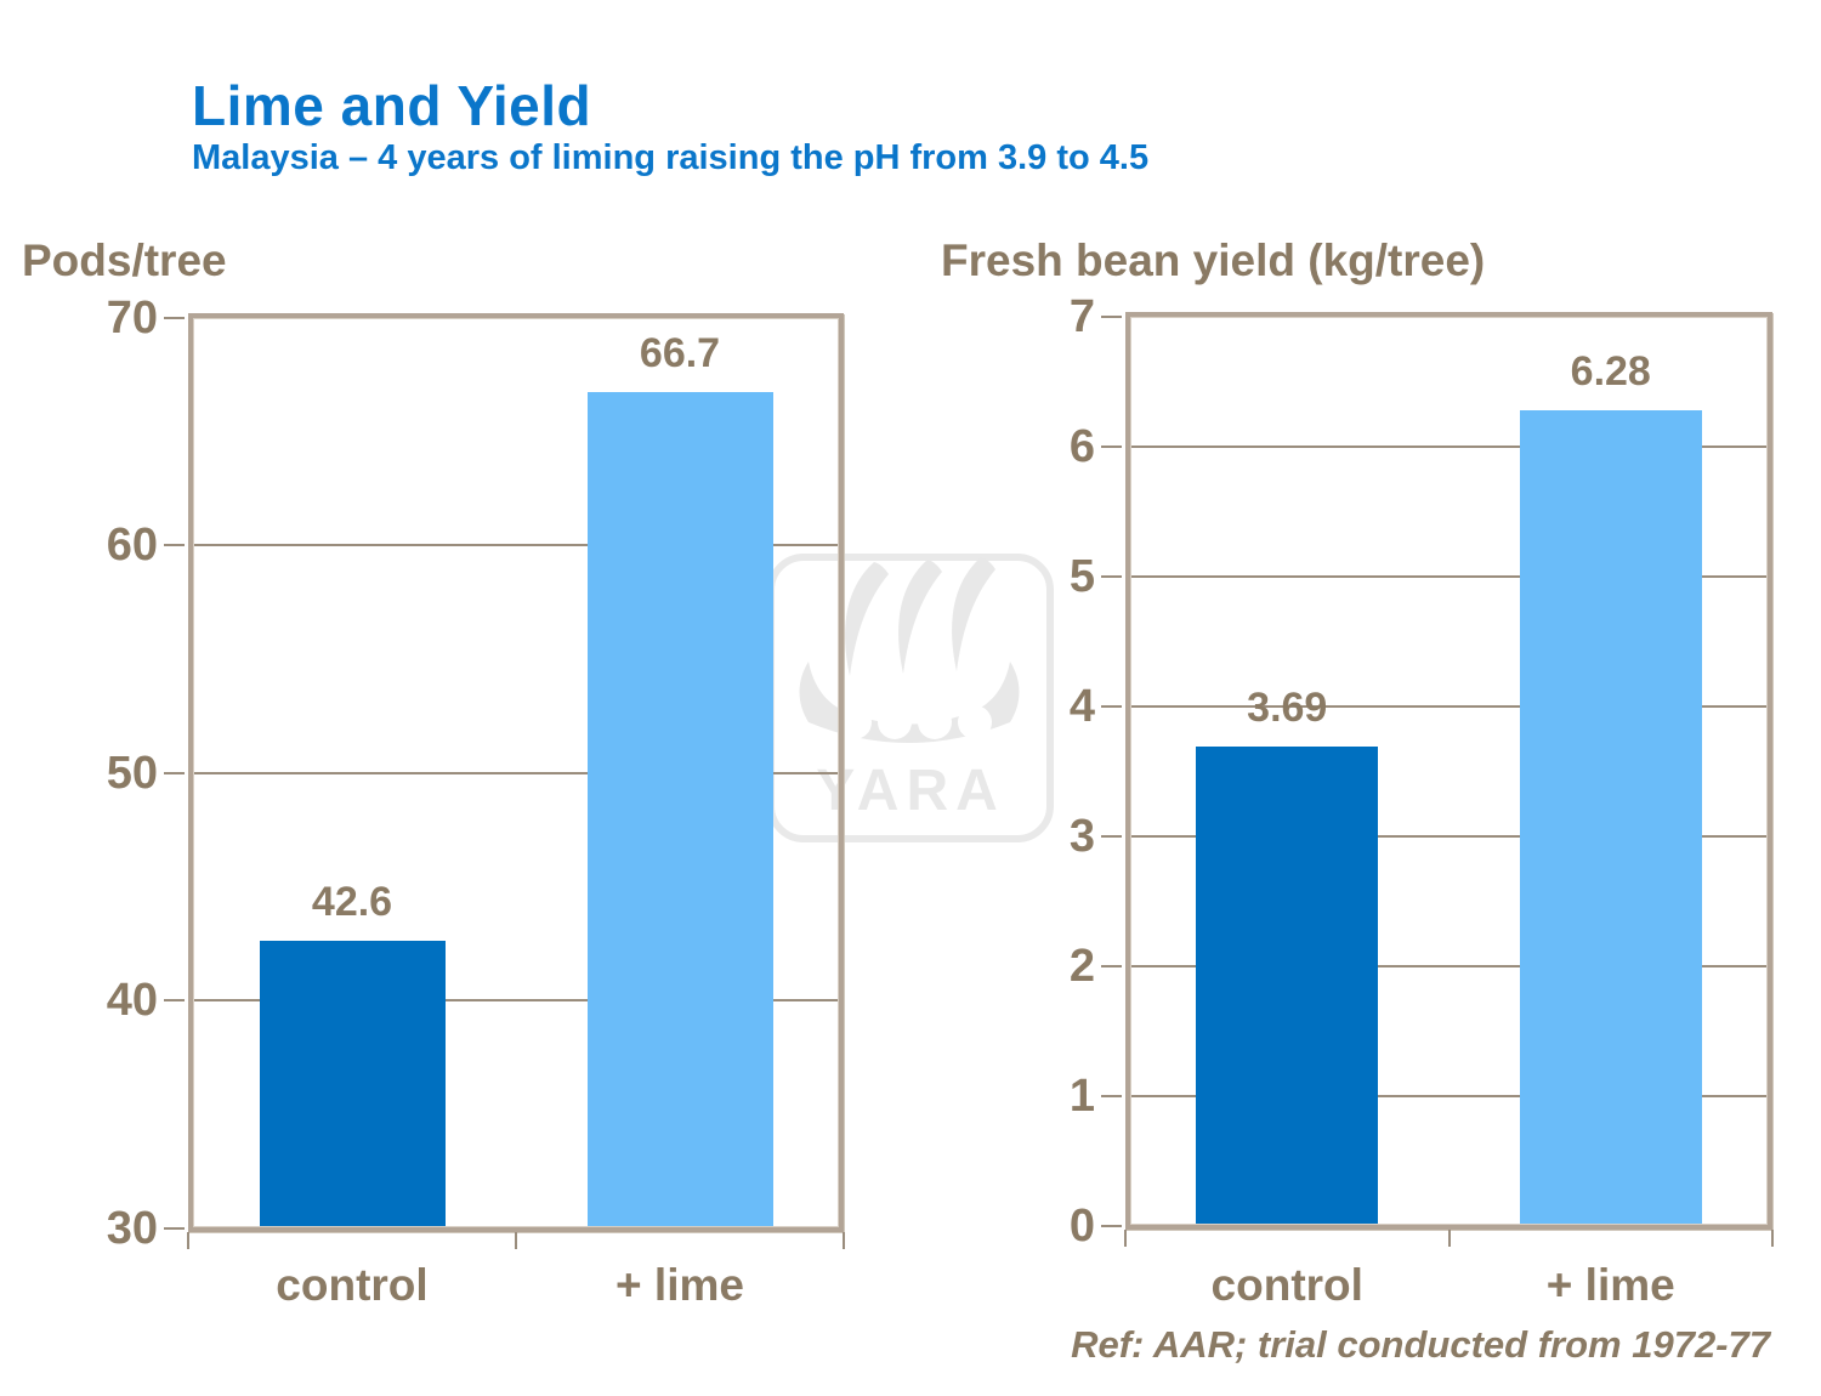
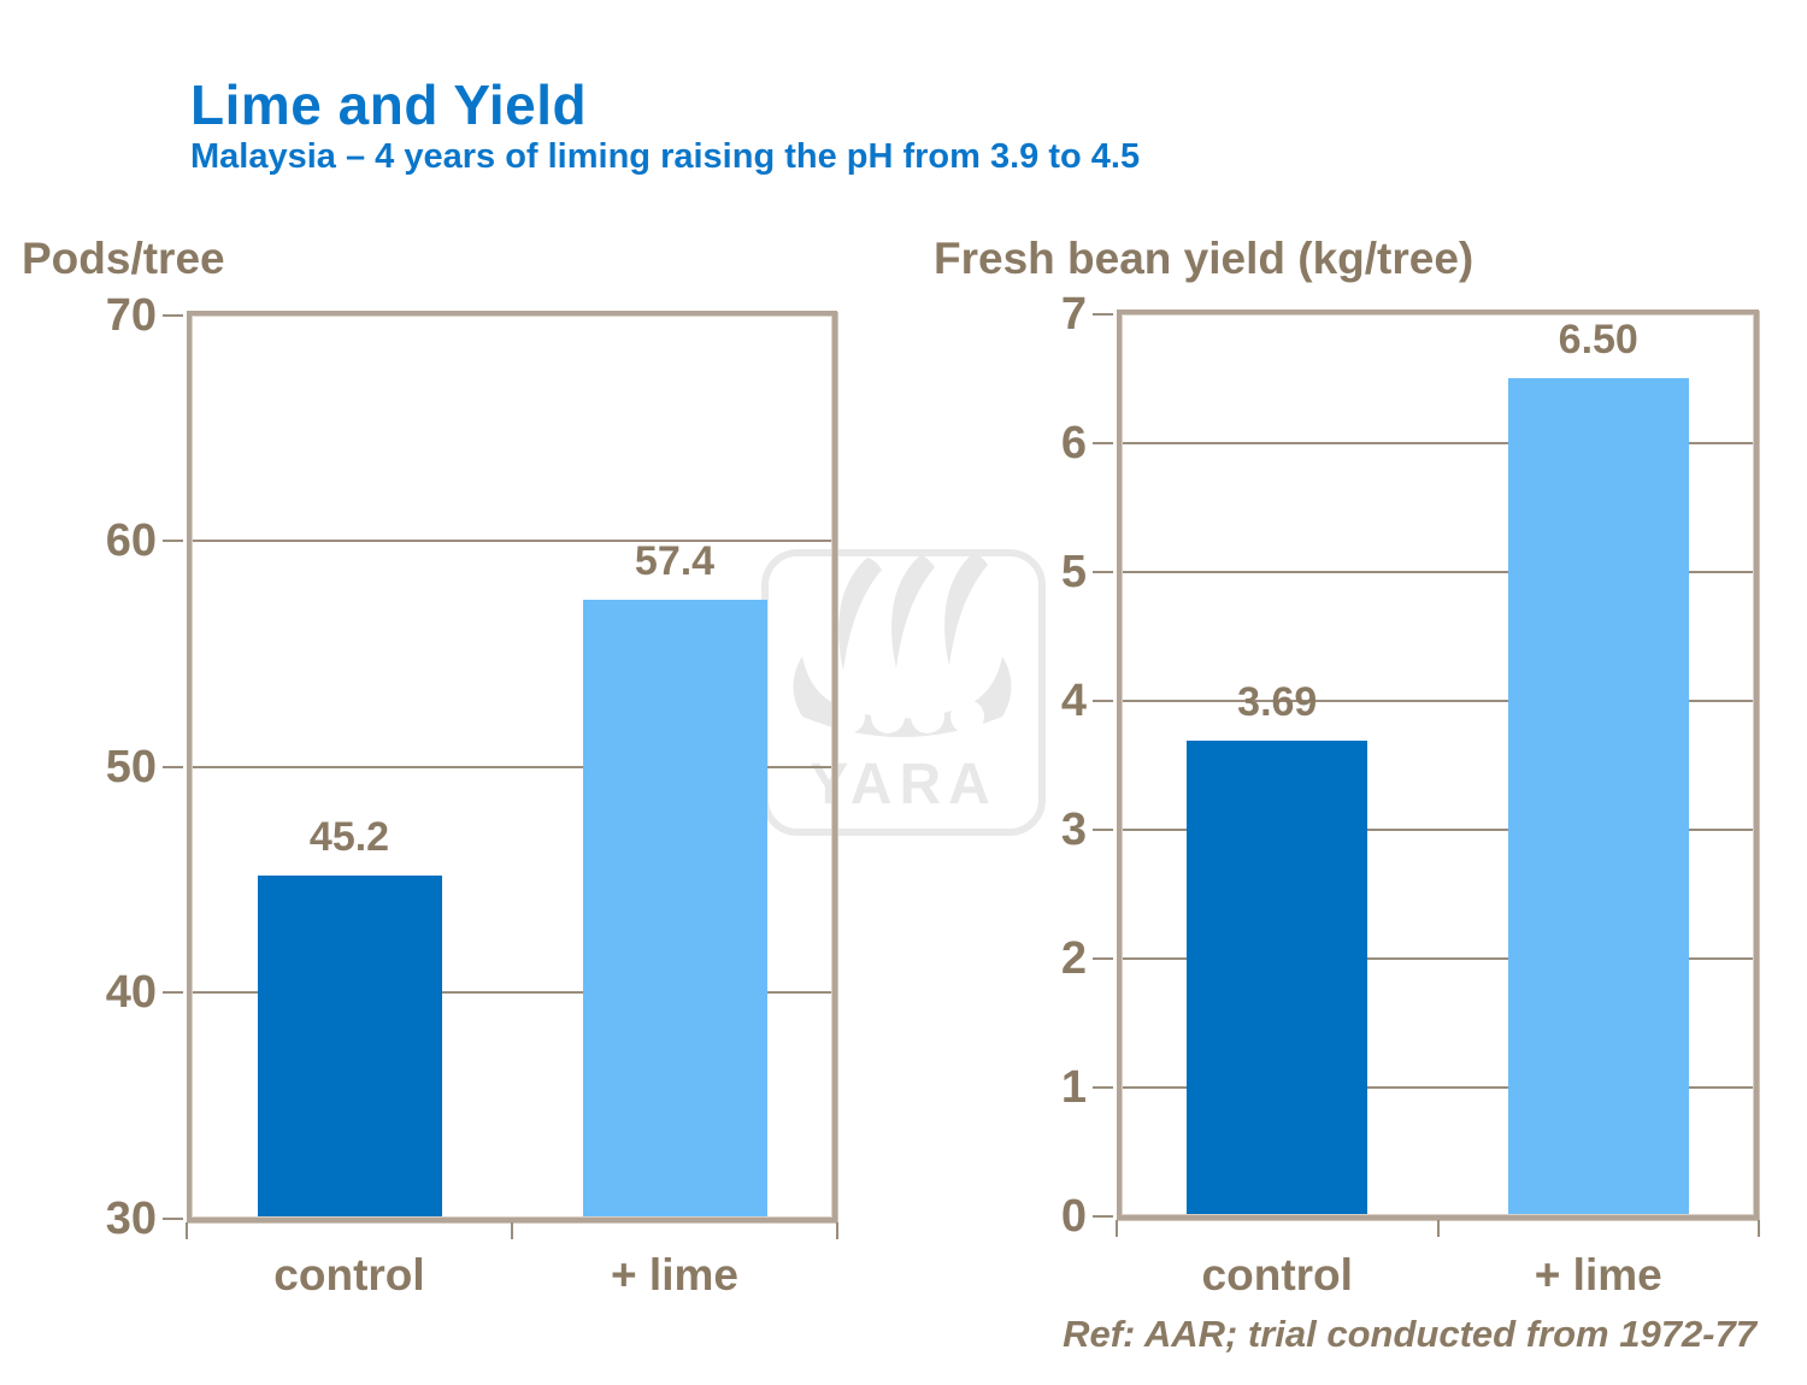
Pods/tree/control: 42.6 -> 45.2
Pods/tree/+ lime: 66.7 -> 57.4
Fresh bean yield (kg/tree)/+ lime: 6.28 -> 6.50
